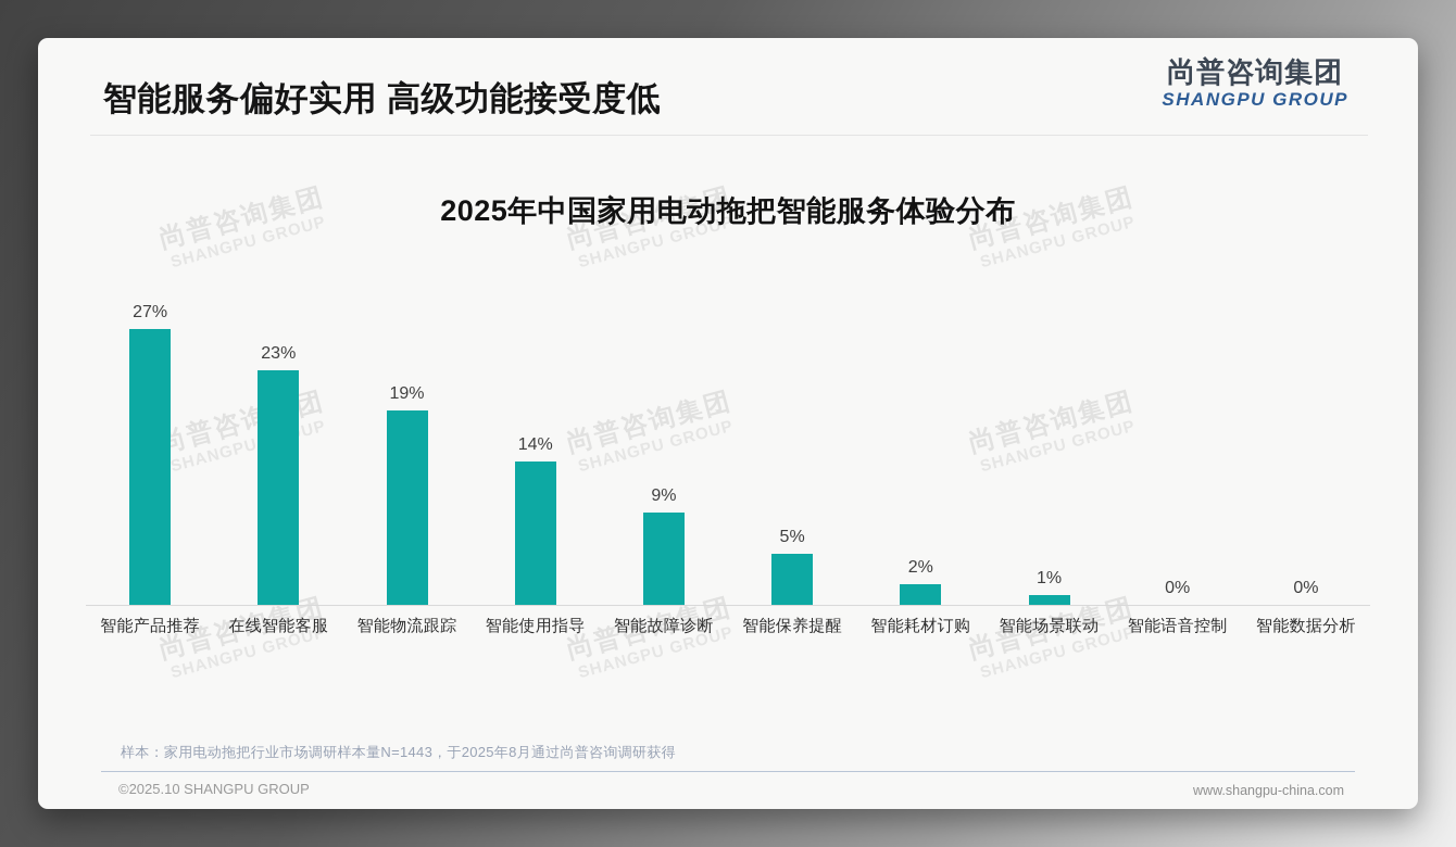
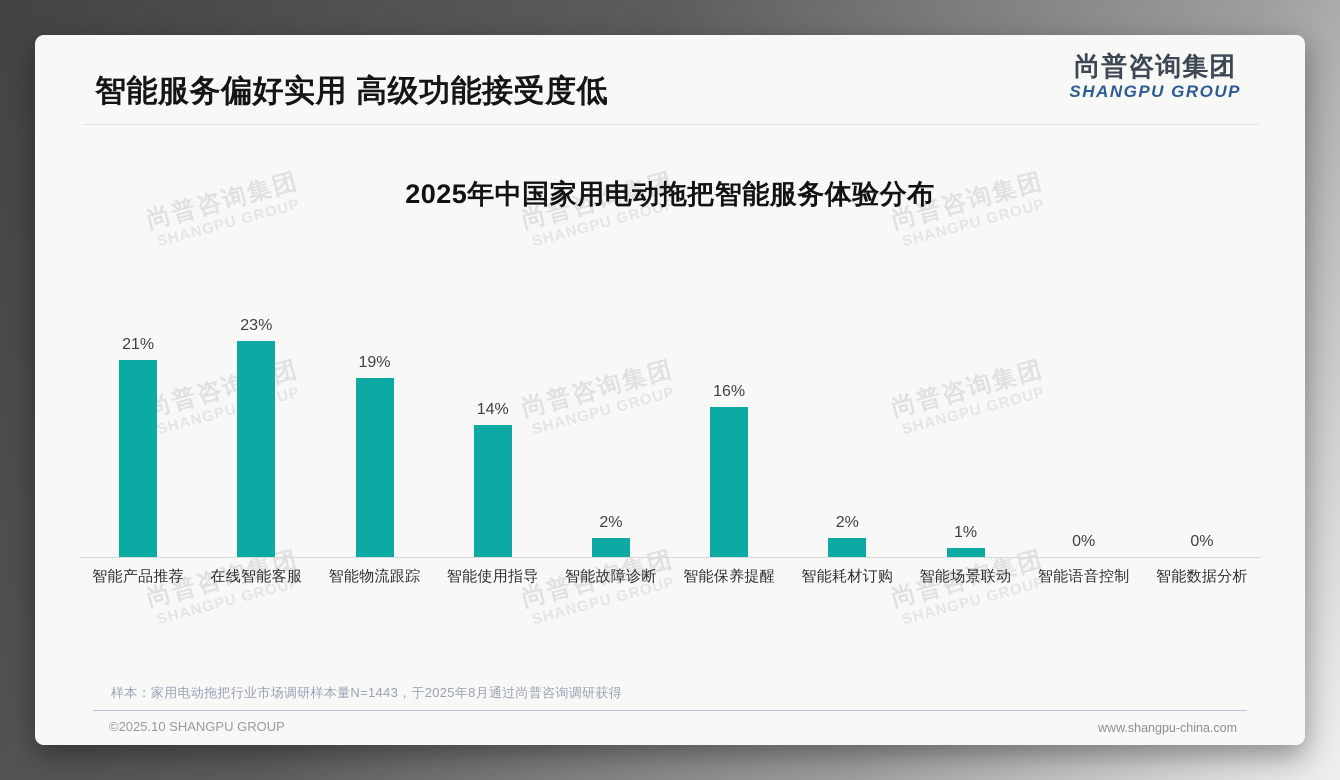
智能产品推荐: 27% -> 21%
智能故障诊断: 9% -> 2%
智能保养提醒: 5% -> 16%
